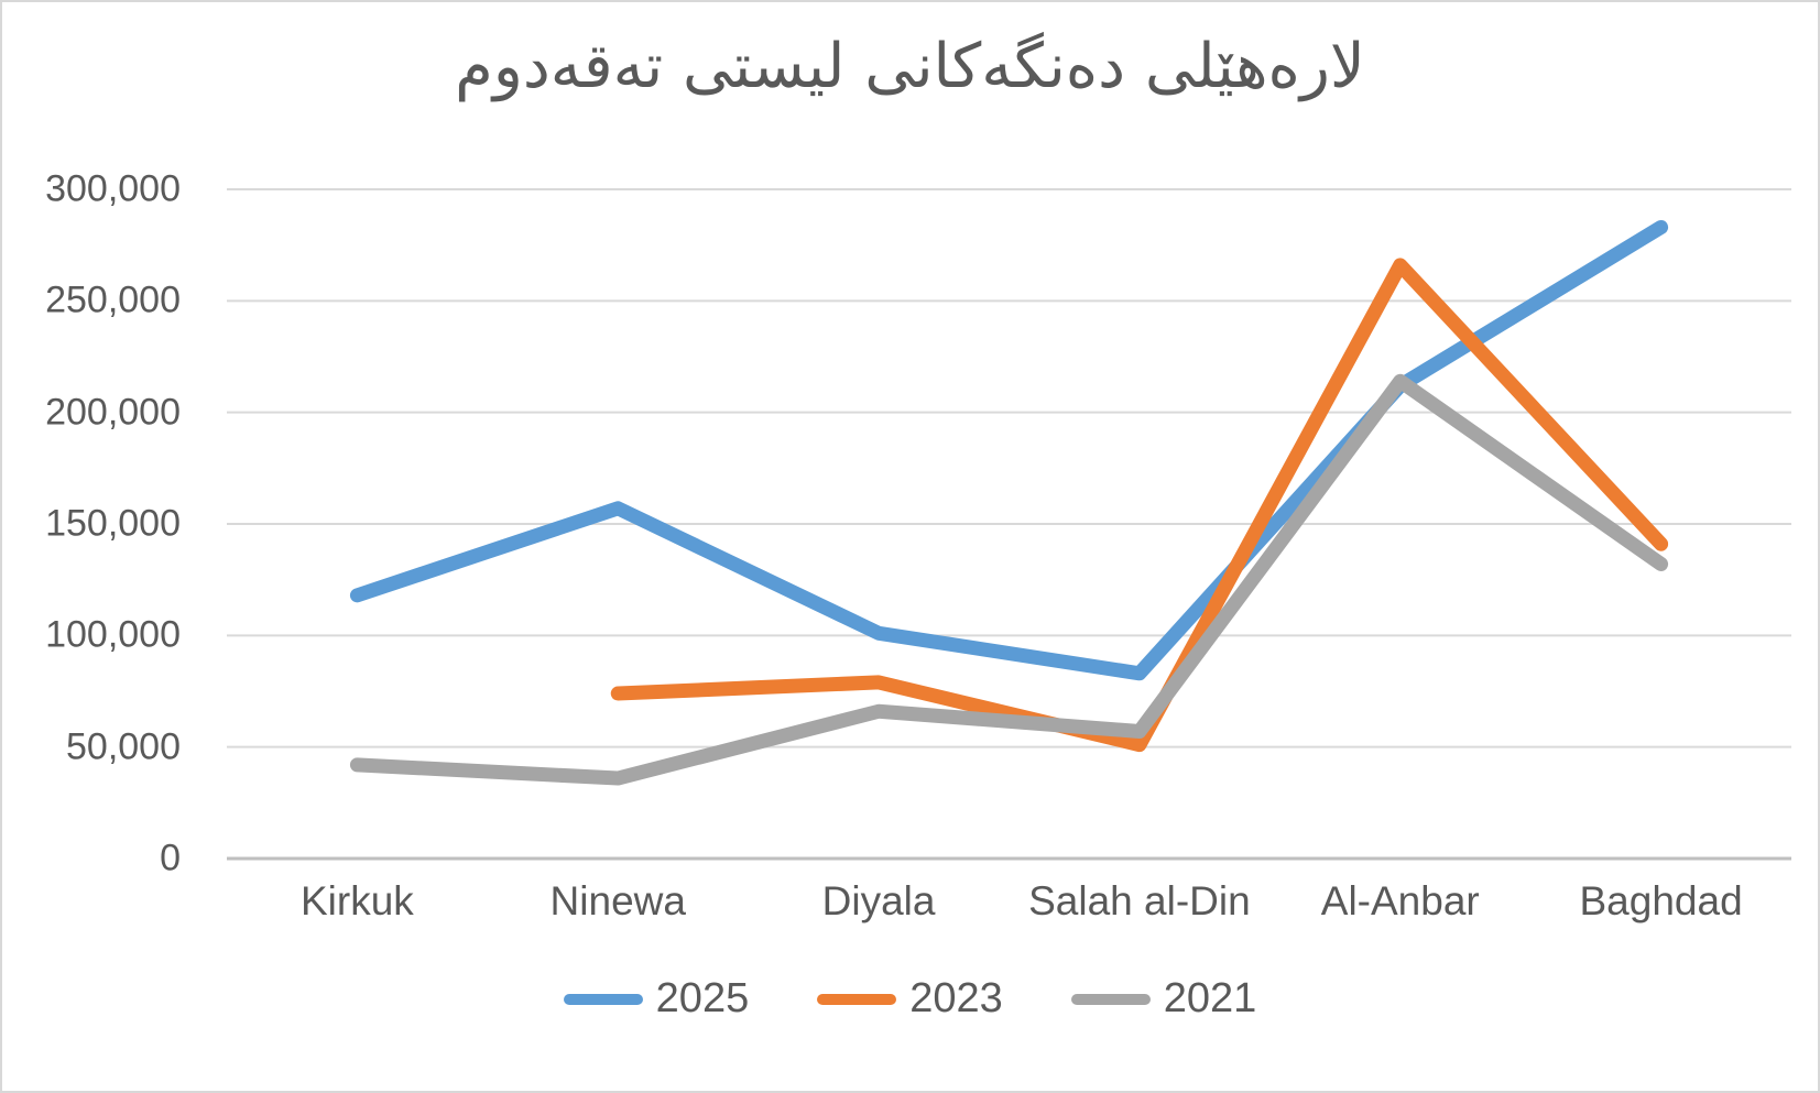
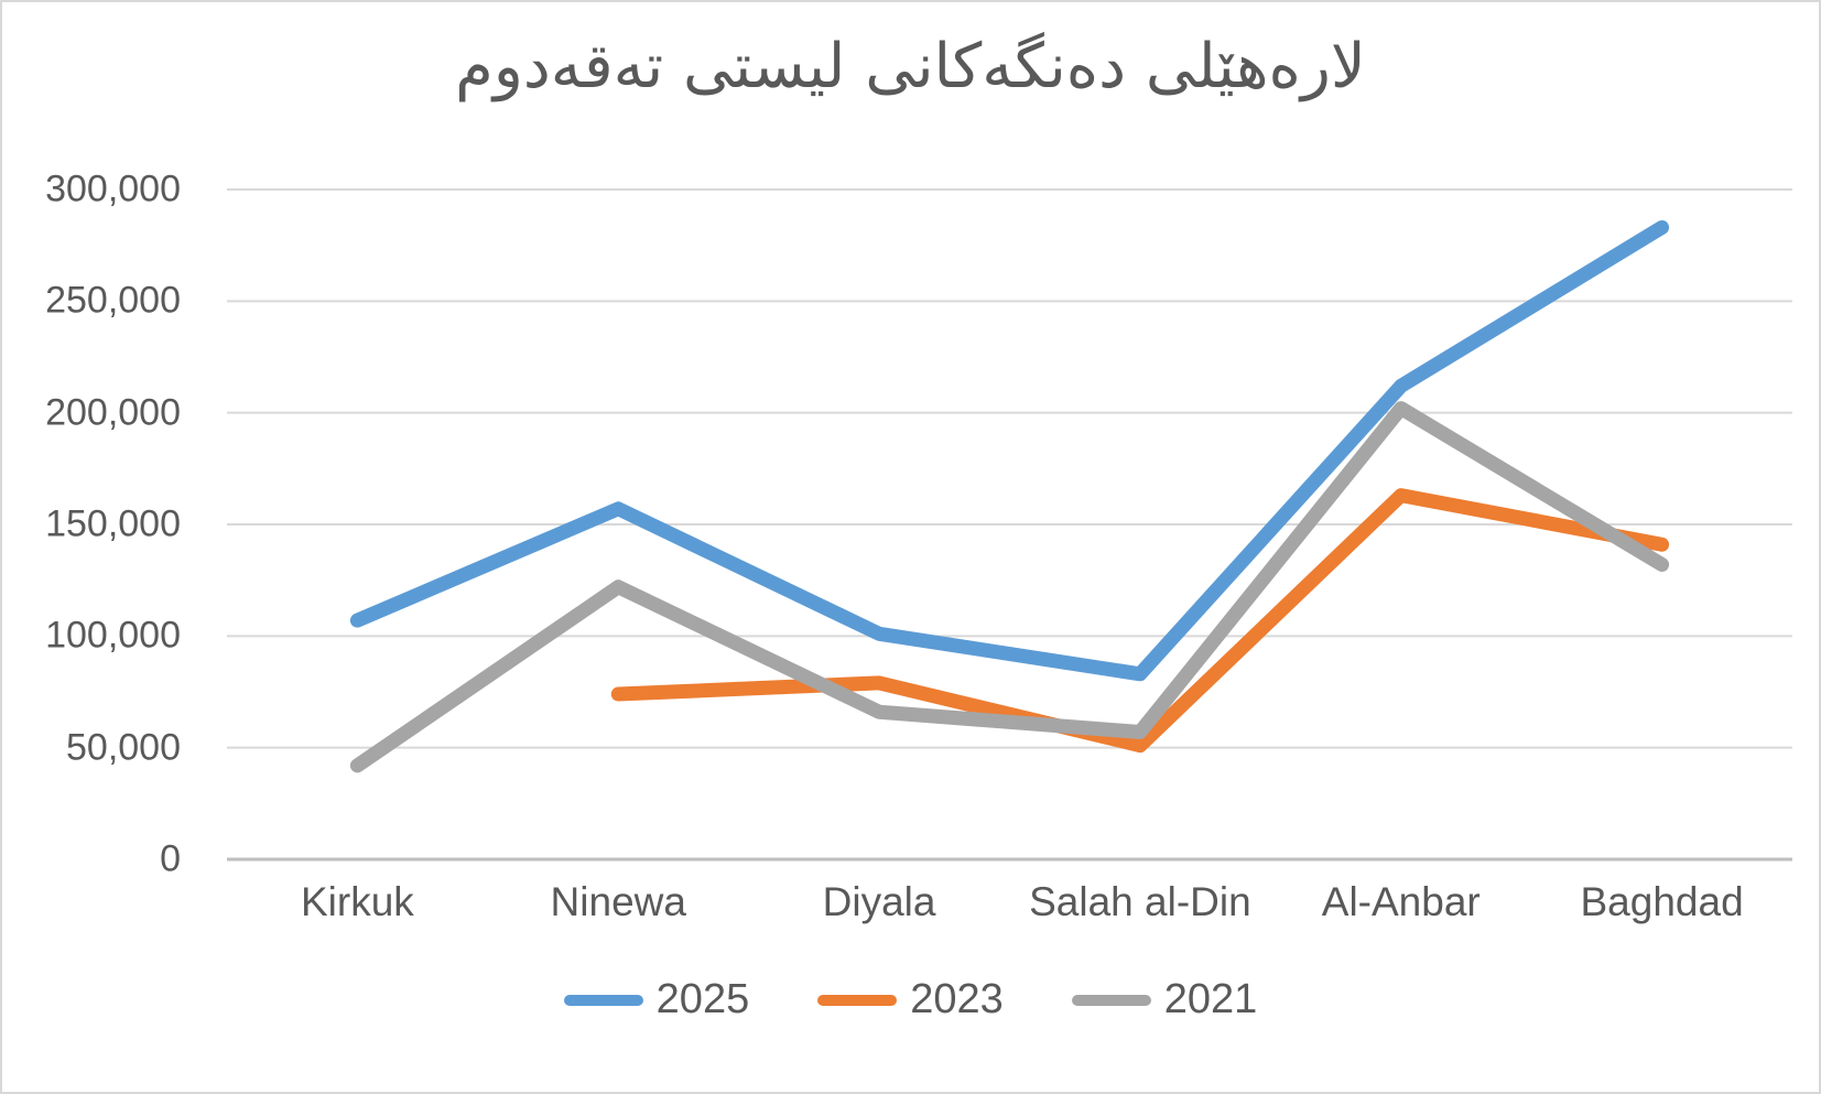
2025/Kirkuk: 118000 -> 107000
2021/Ninewa: 36000 -> 122000
2023/Al-Anbar: 266000 -> 163000
2021/Al-Anbar: 214000 -> 202000
